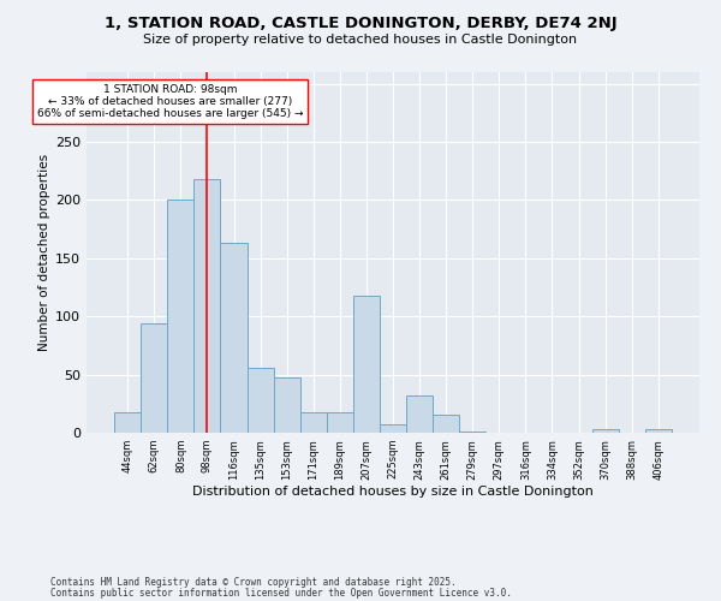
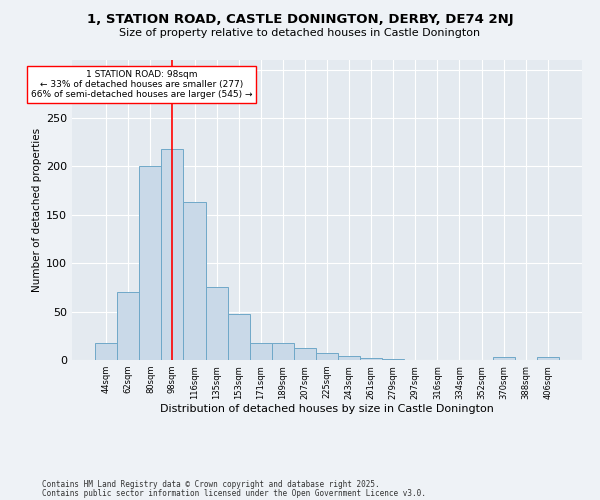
62sqm: 94 -> 70
135sqm: 56 -> 75
207sqm: 118 -> 12
243sqm: 32 -> 4
261sqm: 16 -> 2
